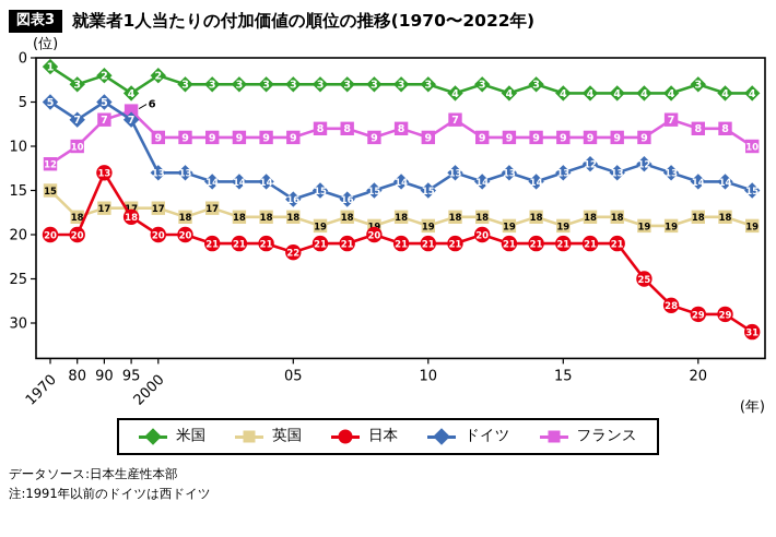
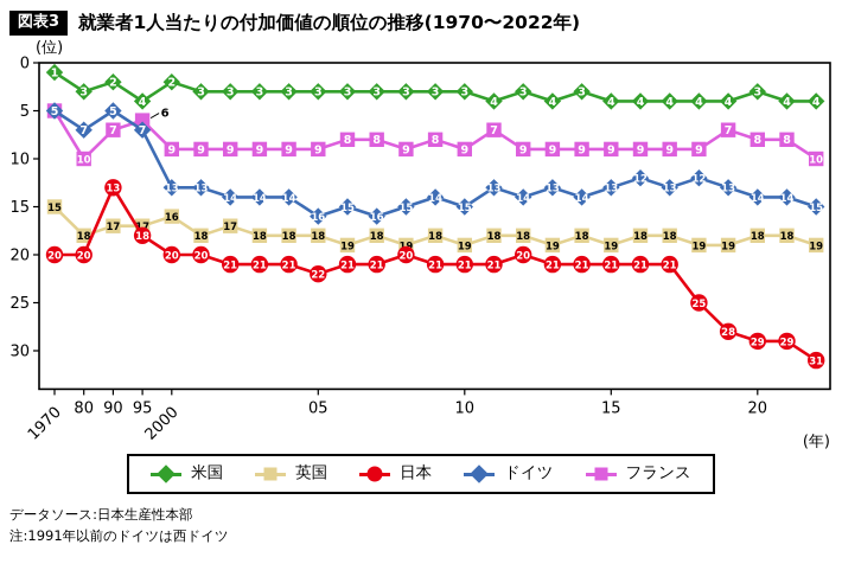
フランス/1970: 12 -> 5
英国/2000: 17 -> 16
